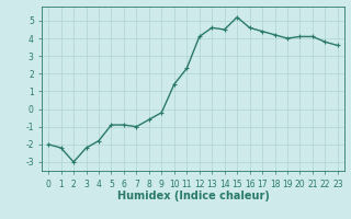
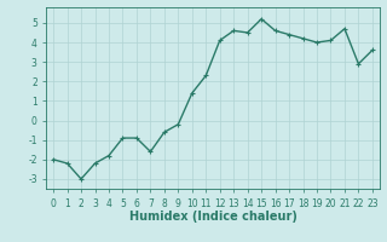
7: -1.0 -> -1.6
21: 4.1 -> 4.7
22: 3.8 -> 2.9
